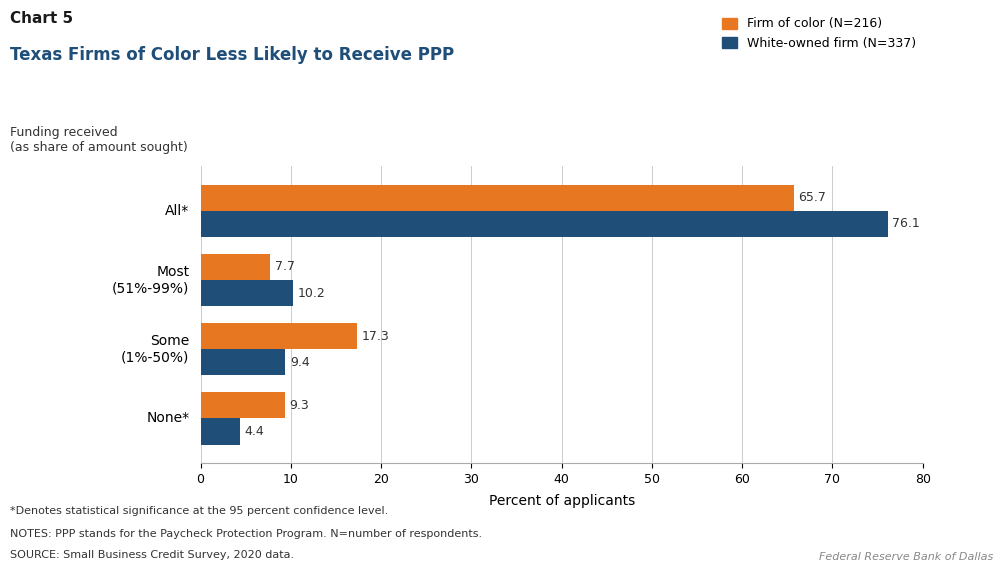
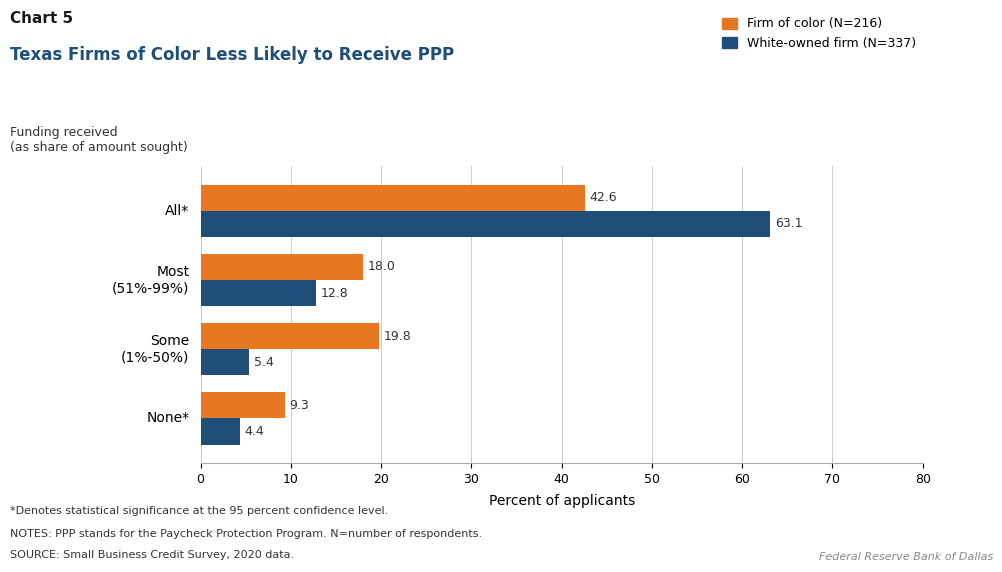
Firm of color (N=216)/All*: 65.7 -> 42.6
White-owned firm (N=337)/All*: 76.1 -> 63.1
Firm of color (N=216)/Most (51%-99%): 7.7 -> 18.0
White-owned firm (N=337)/Most (51%-99%): 10.2 -> 12.8
Firm of color (N=216)/Some (1%-50%): 17.3 -> 19.8
White-owned firm (N=337)/Some (1%-50%): 9.4 -> 5.4
